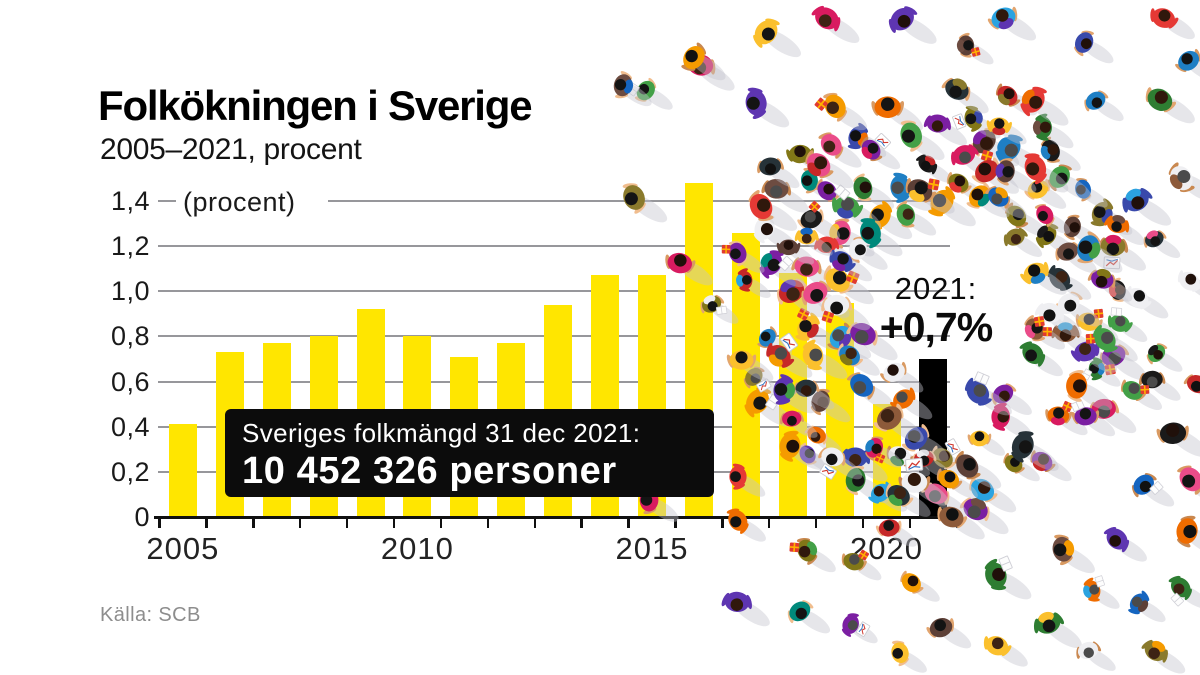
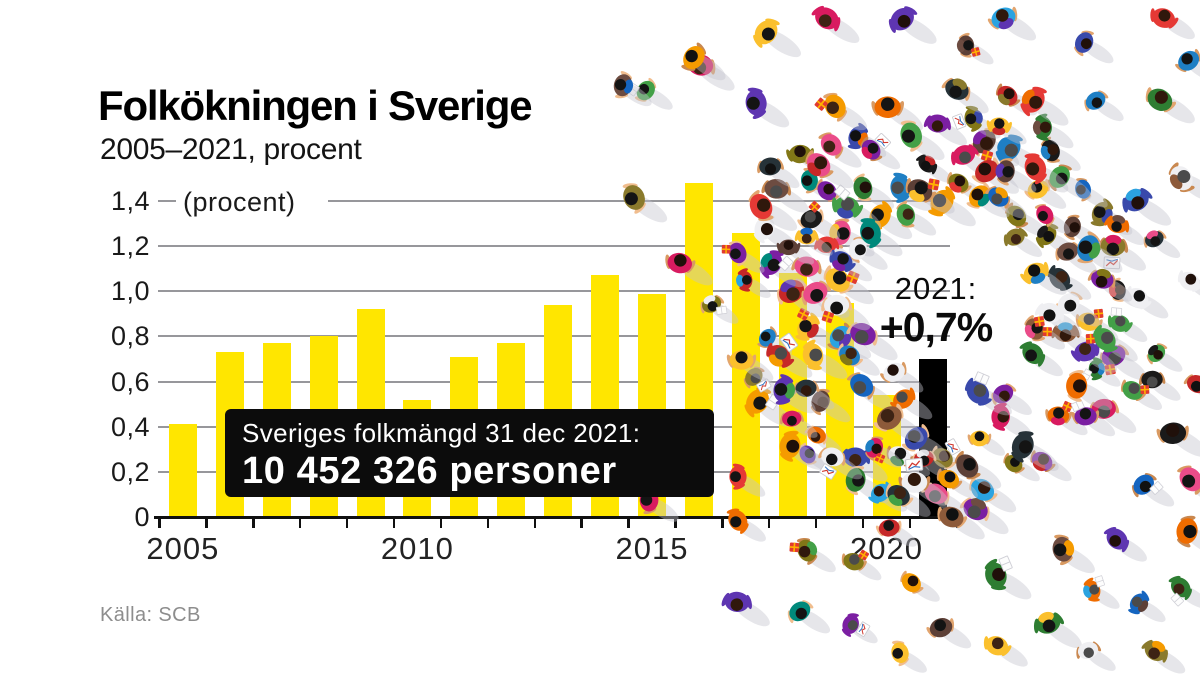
2010: 0,80 -> 0,52
2015: 1,07 -> 0,99
2020: 0,50 -> 0,54
